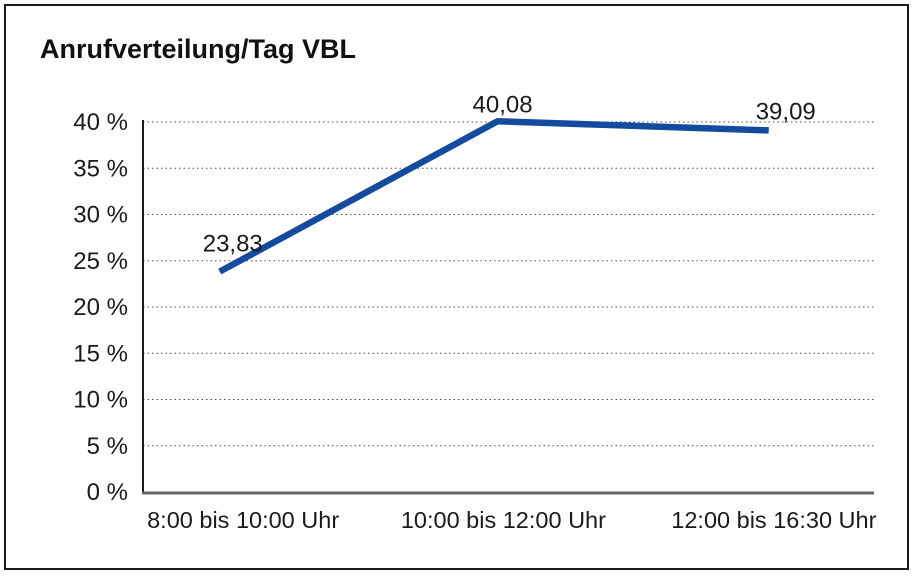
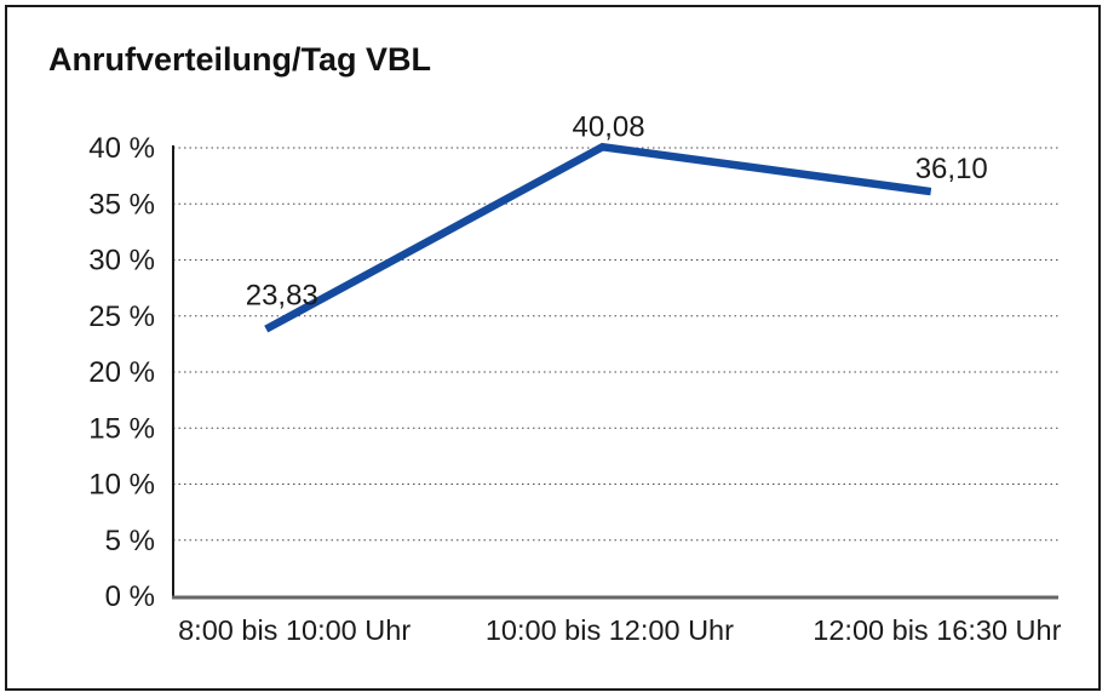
12:00 bis 16:30 Uhr: 39,09 -> 36,10
